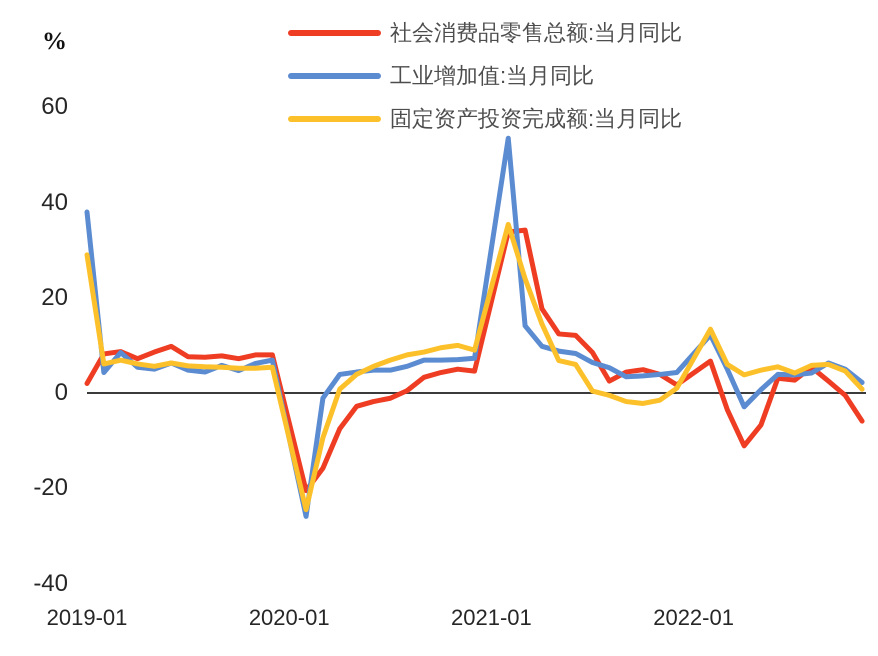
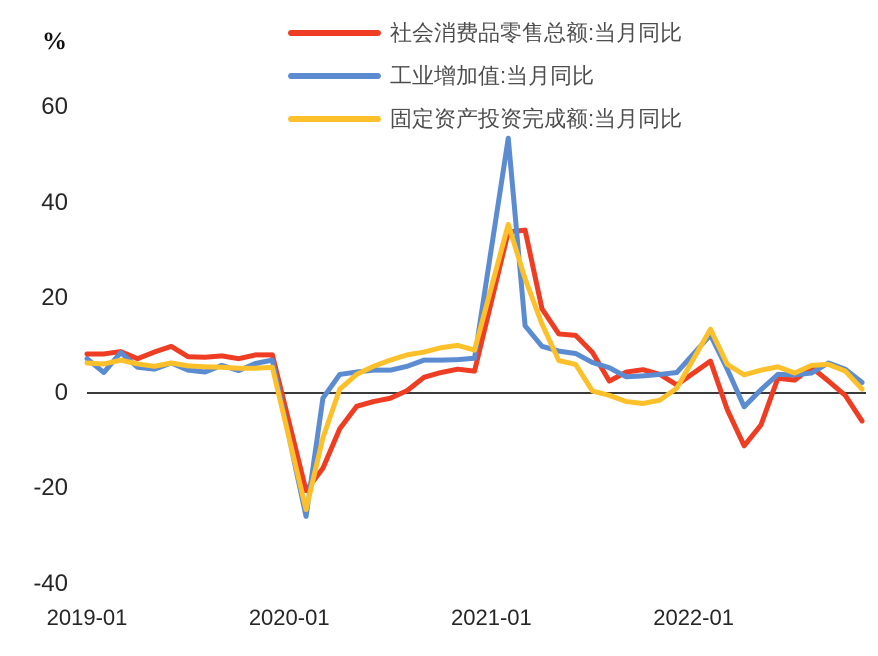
社会消费品零售总额:当月同比/2019-01: 2 -> 8
工业增加值:当月同比/2019-01: 38 -> 7
固定资产投资完成额:当月同比/2019-01: 29 -> 6
